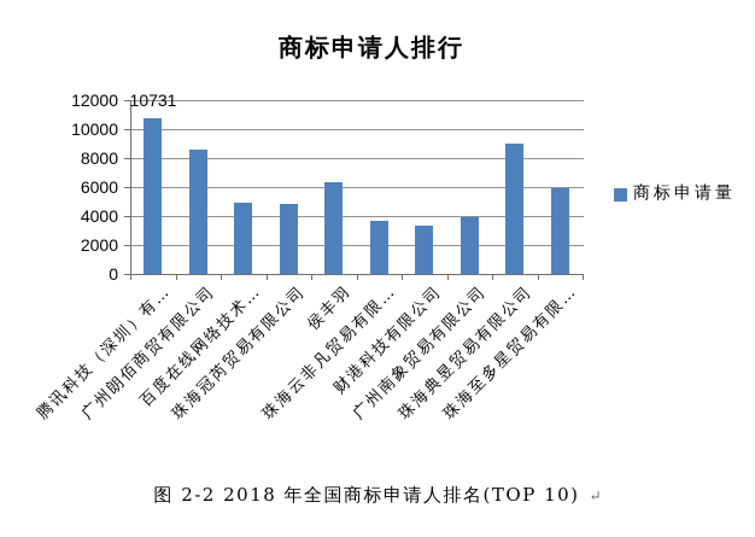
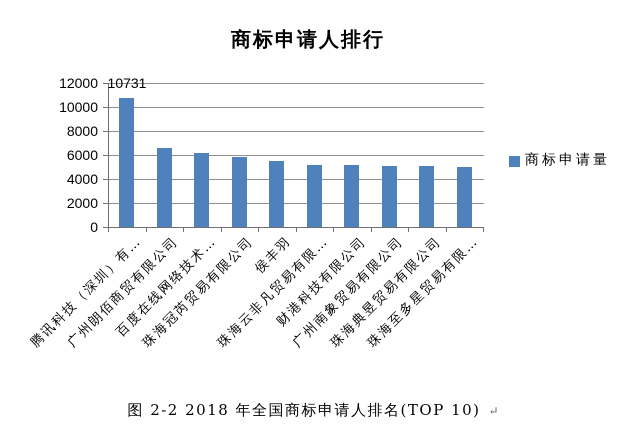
广州朗佰商贸有限公司: 8600 -> 6600
百度在线网络技术…: 4900 -> 6200
珠海冠芮贸易有限公司: 4800 -> 5800
侯丰羽: 6300 -> 5500
珠海云非凡贸易有限…: 3700 -> 5200
财港科技有限公司: 3300 -> 5200
广州南象贸易有限公司: 3900 -> 5000
珠海典昱贸易有限公司: 9000 -> 5000
珠海至多星贸易有限…: 5900 -> 5000
